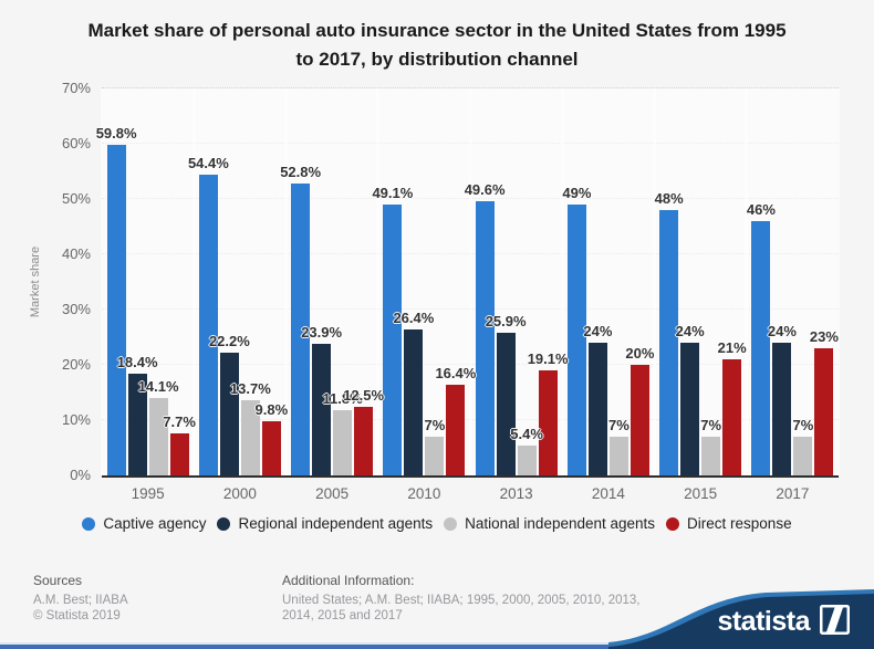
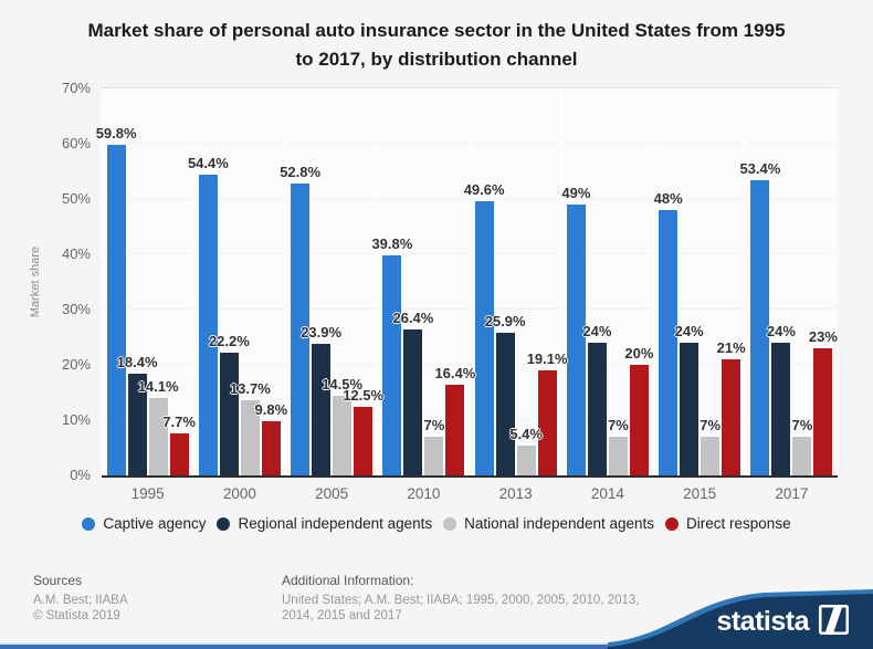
National independent agents/2005: 11.8% -> 14.5%
Captive agency/2010: 49.1% -> 39.8%
Captive agency/2017: 46% -> 53.4%
